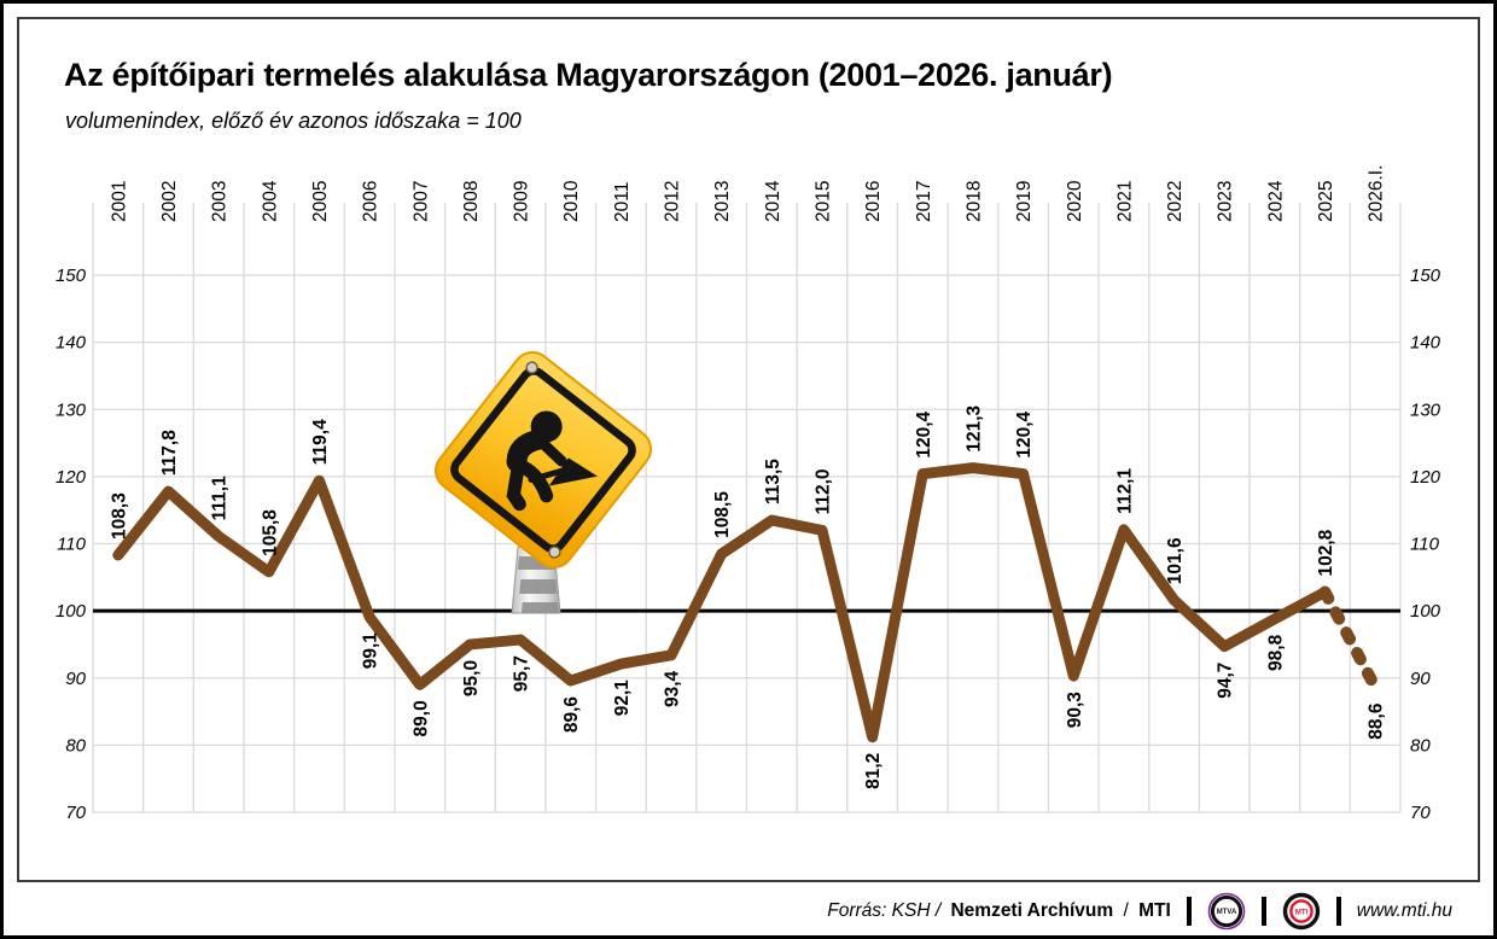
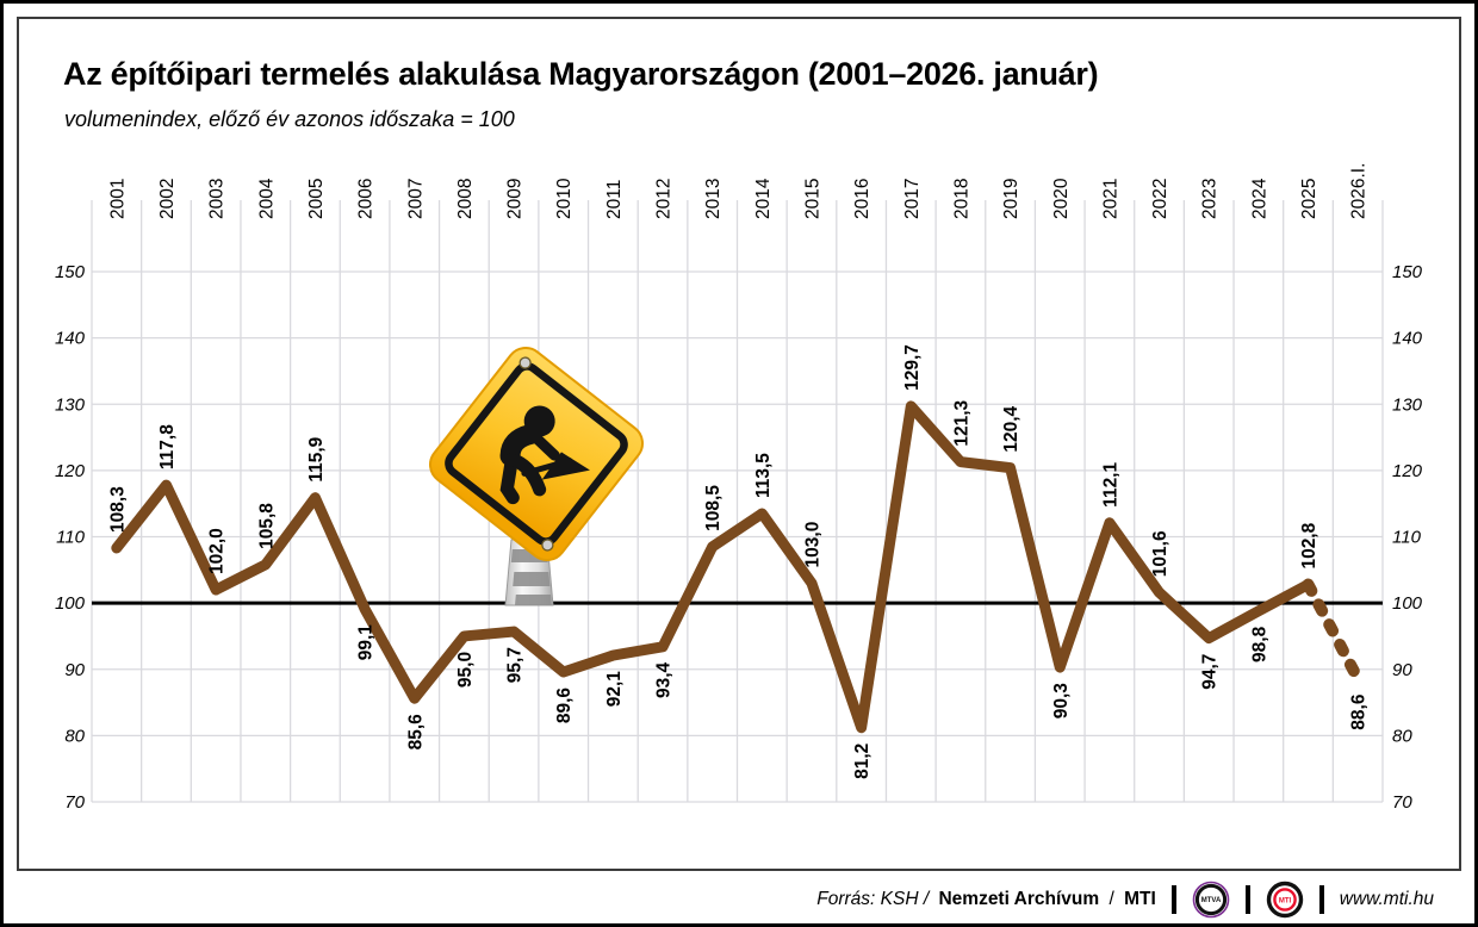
2003: 111,1 -> 102,0
2005: 119,4 -> 115,9
2007: 89,0 -> 85,6
2015: 112,0 -> 103,0
2017: 120,4 -> 129,7
